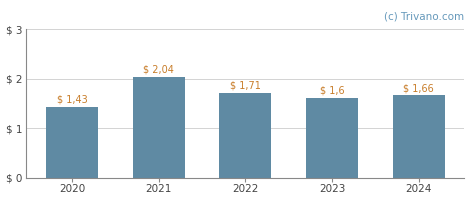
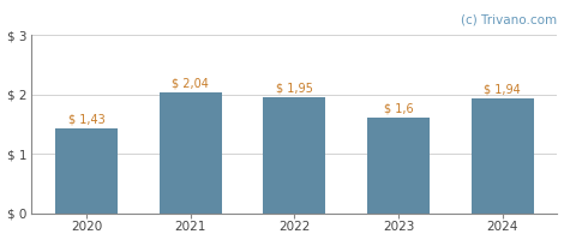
2022: 1,71 -> 1,95
2024: 1,66 -> 1,94
